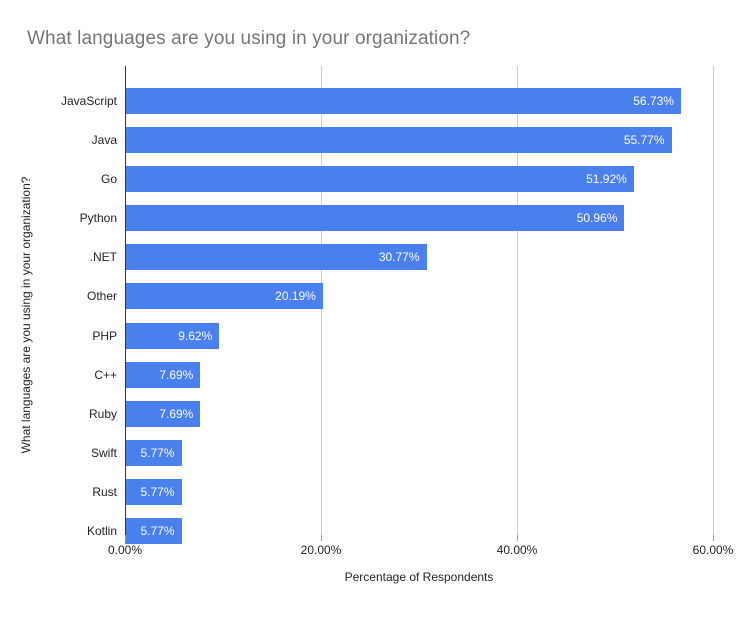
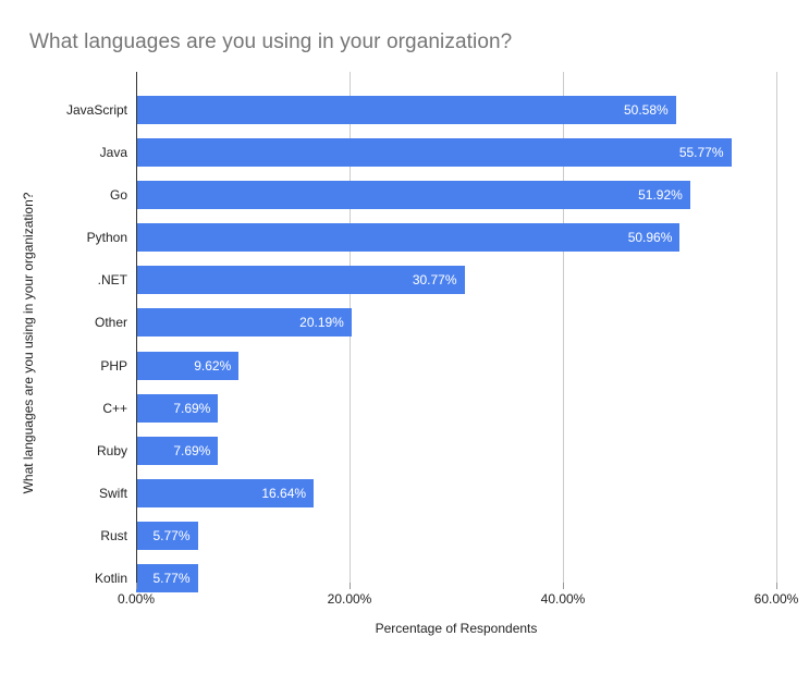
JavaScript: 56.73% -> 50.58%
Swift: 5.77% -> 16.64%
